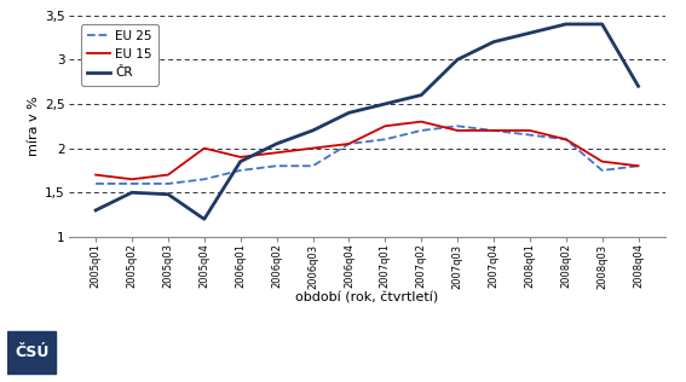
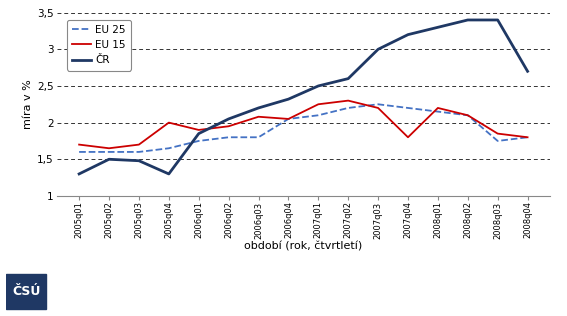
ČR/2005q04: 1,20 -> 1,30
EU 15/2006q03: 2,00 -> 2,08
ČR/2006q04: 2,40 -> 2,32
EU 15/2007q04: 2,20 -> 1,80
